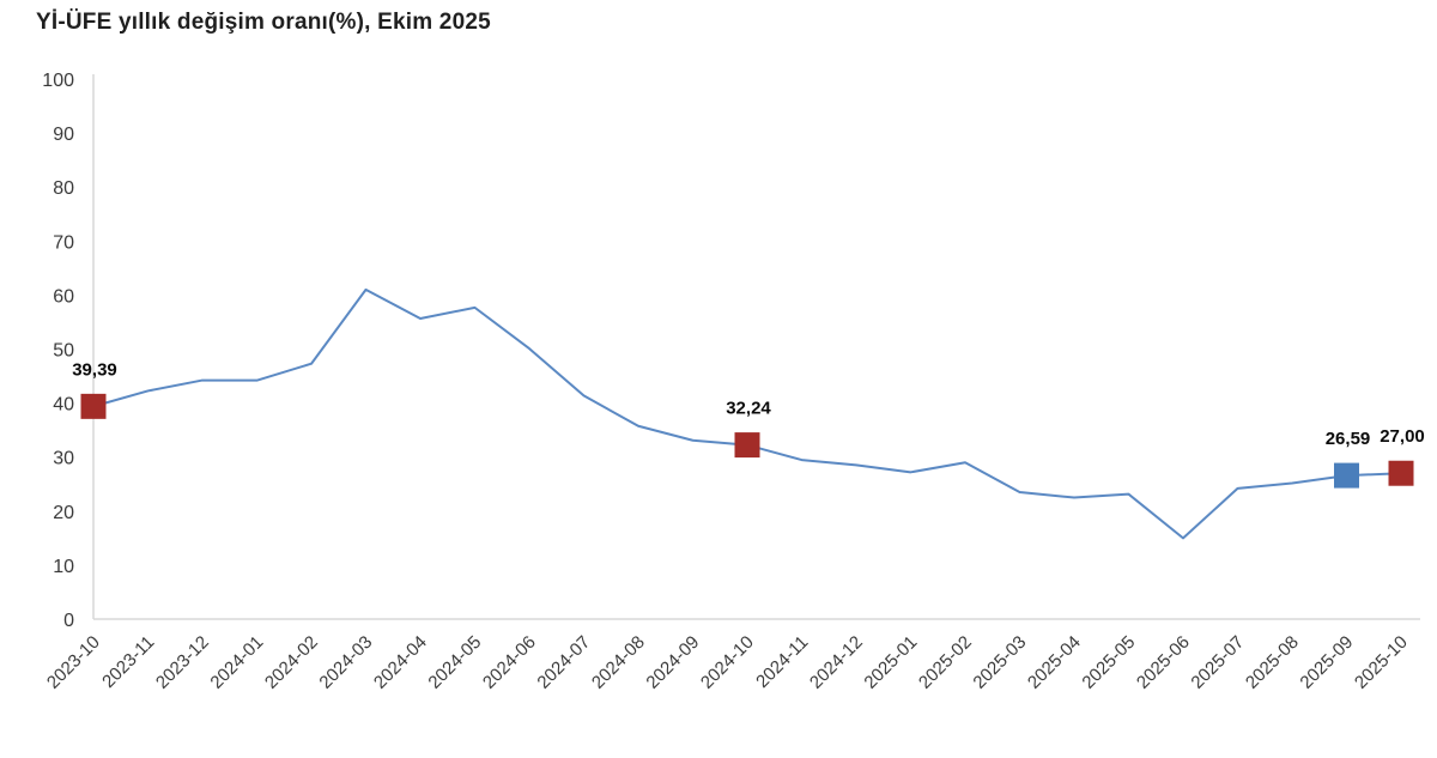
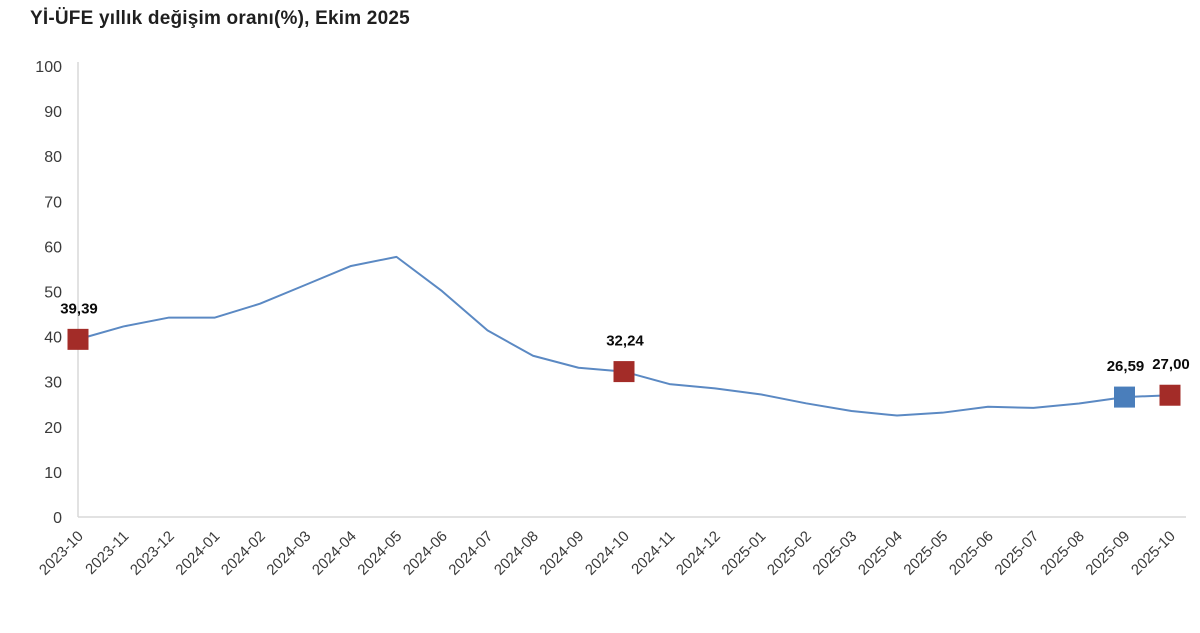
2024-03: 61 -> 51
2025-02: 29 -> 25
2025-06: 15 -> 24
